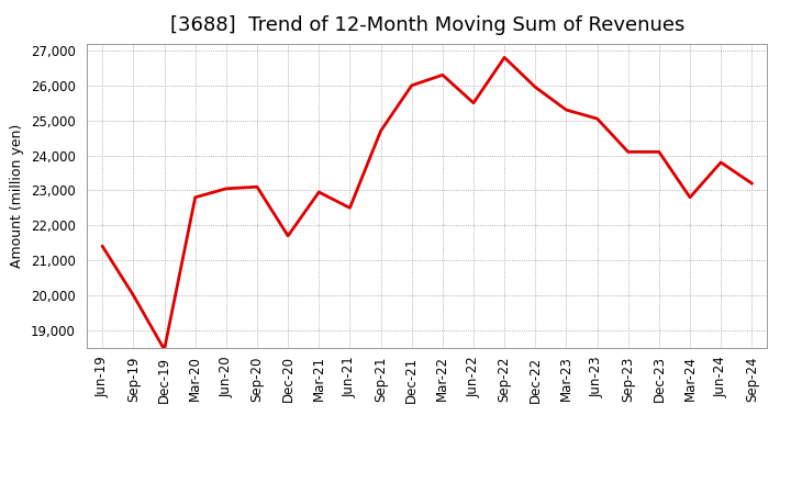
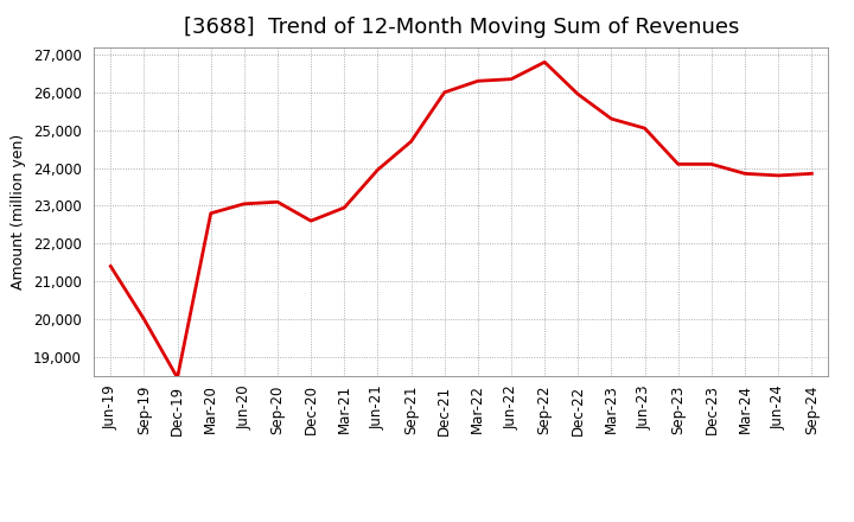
Dec-20: 21,700 -> 22,600
Jun-21: 22,500 -> 23,950
Jun-22: 25,500 -> 26,350
Mar-24: 22,800 -> 23,850
Sep-24: 23,200 -> 23,850
